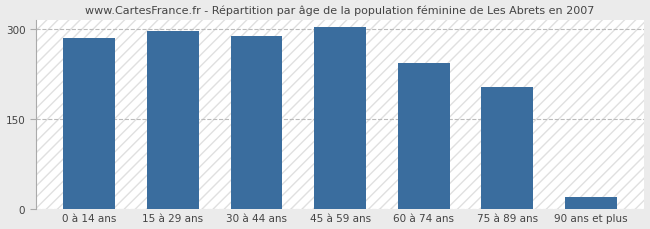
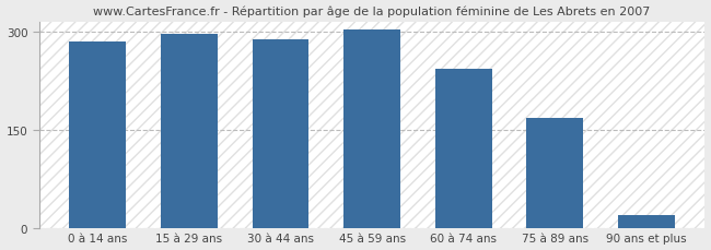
75 à 89 ans: 204 -> 168
